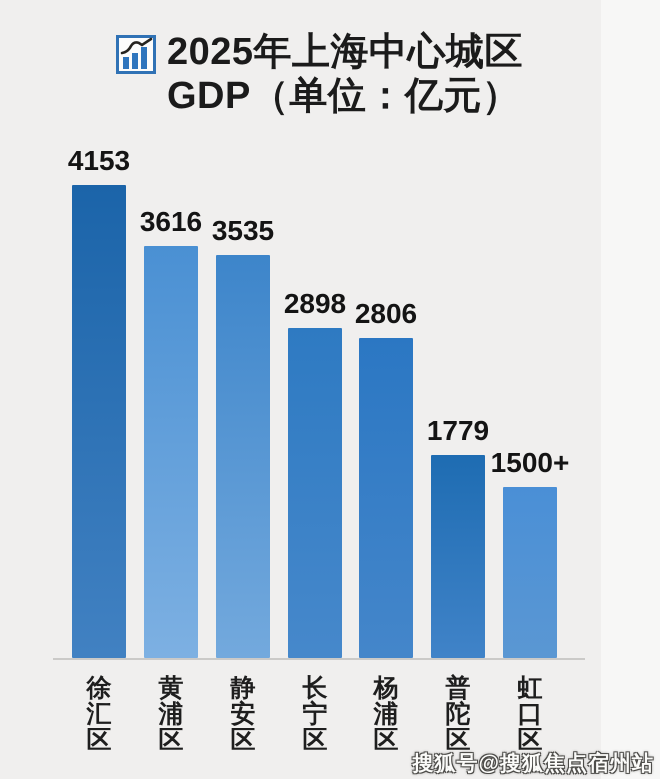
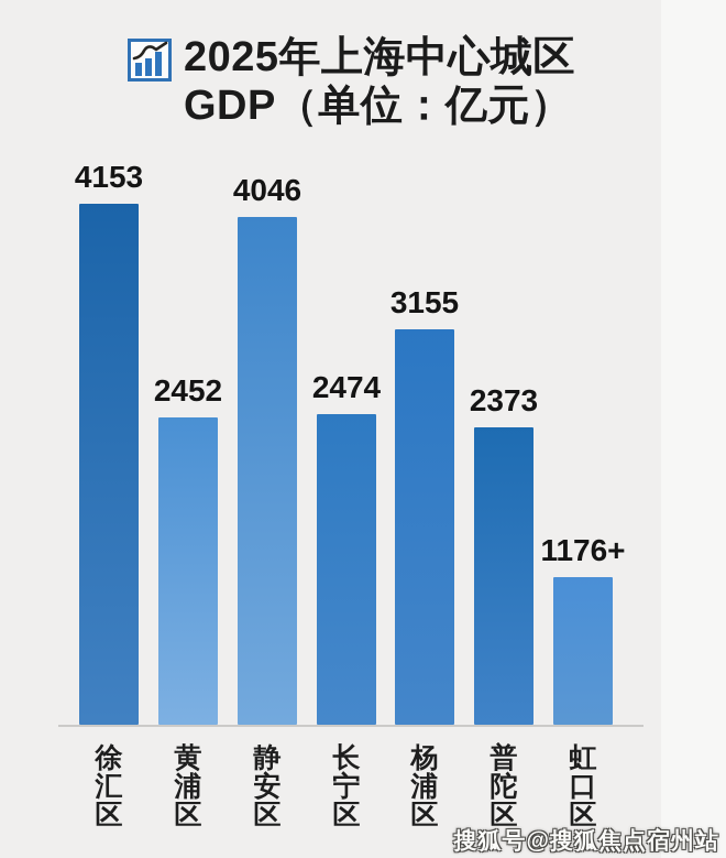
黄浦区: 3616 -> 2452
静安区: 3535 -> 4046
长宁区: 2898 -> 2474
杨浦区: 2806 -> 3155
普陀区: 1779 -> 2373
虹口区: 1500 -> 1176
